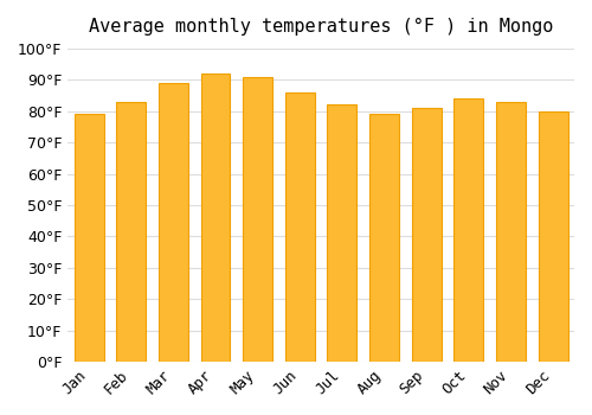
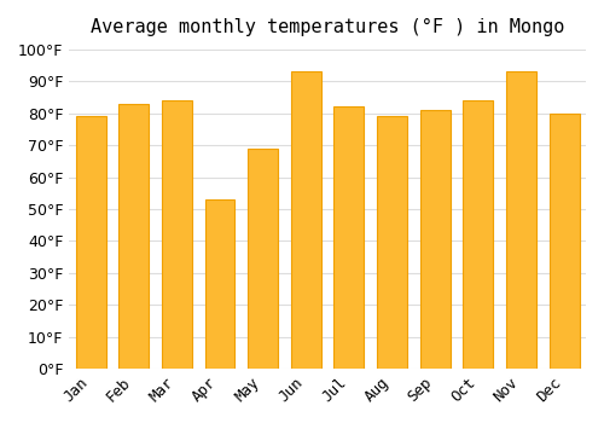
Mar: 89°F -> 84°F
Apr: 92°F -> 53°F
May: 91°F -> 69°F
Jun: 86°F -> 93°F
Nov: 83°F -> 93°F
